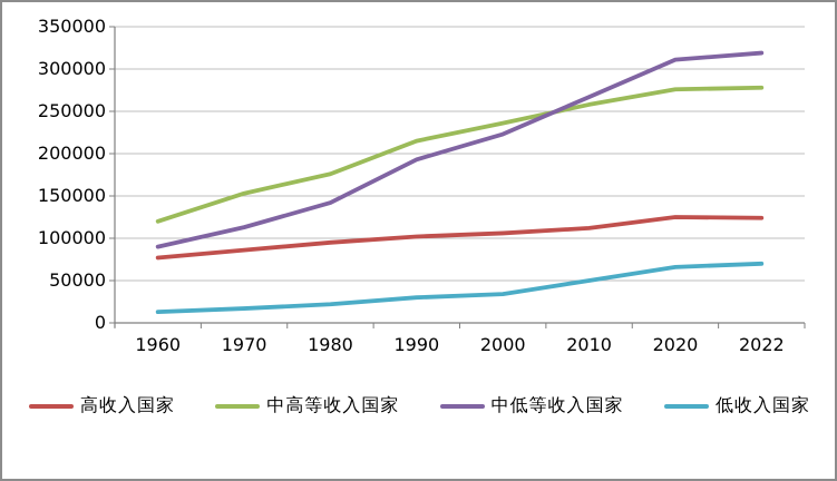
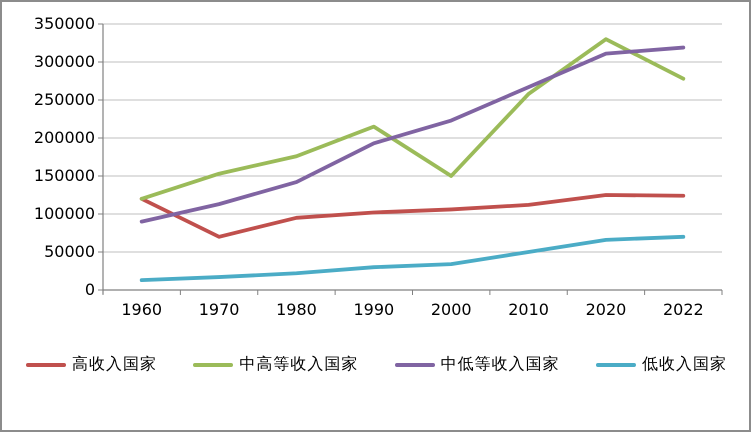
高收入国家/1960: 80000 -> 120000
高收入国家/1970: 90000 -> 70000
中高等收入国家/2000: 240000 -> 150000
中高等收入国家/2020: 280000 -> 330000
